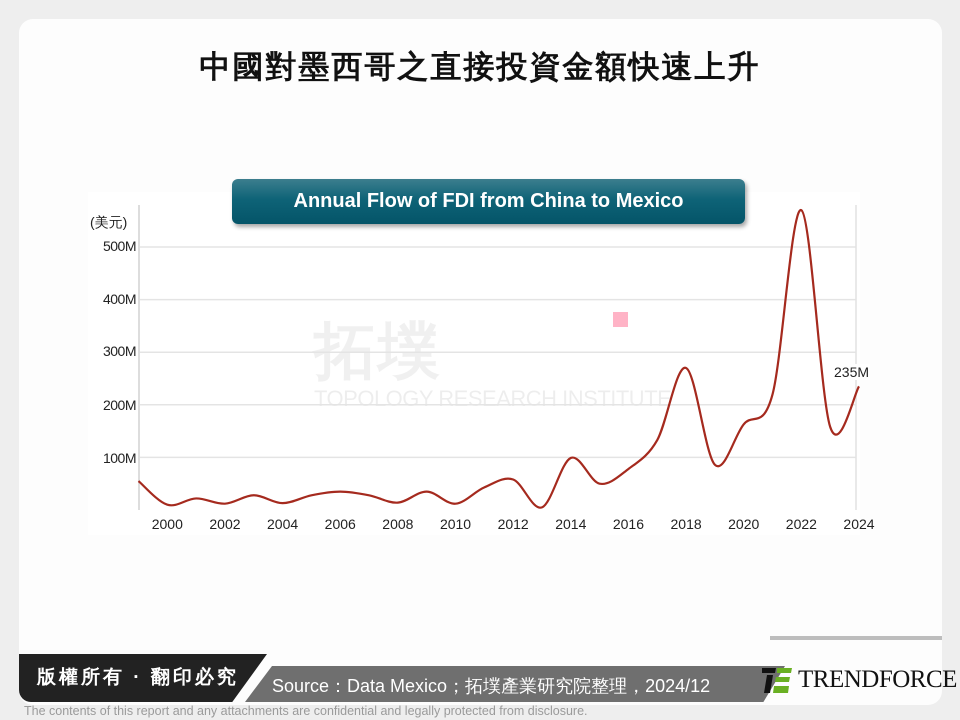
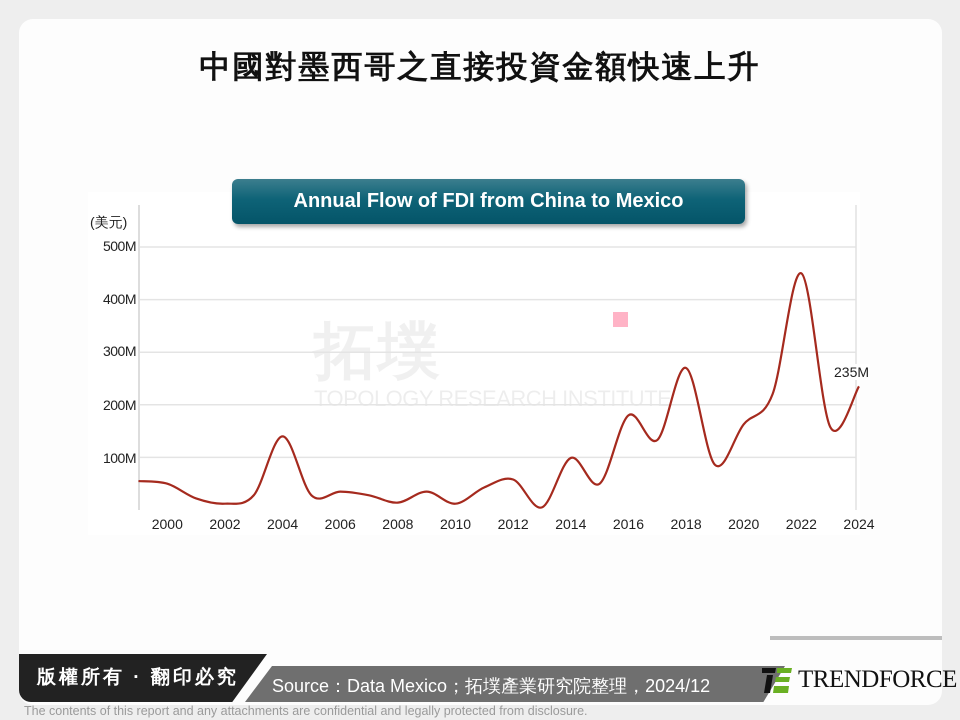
2000: 10M -> 50M
2004: 10M -> 140M
2016: 80M -> 180M
2022: 570M -> 450M
